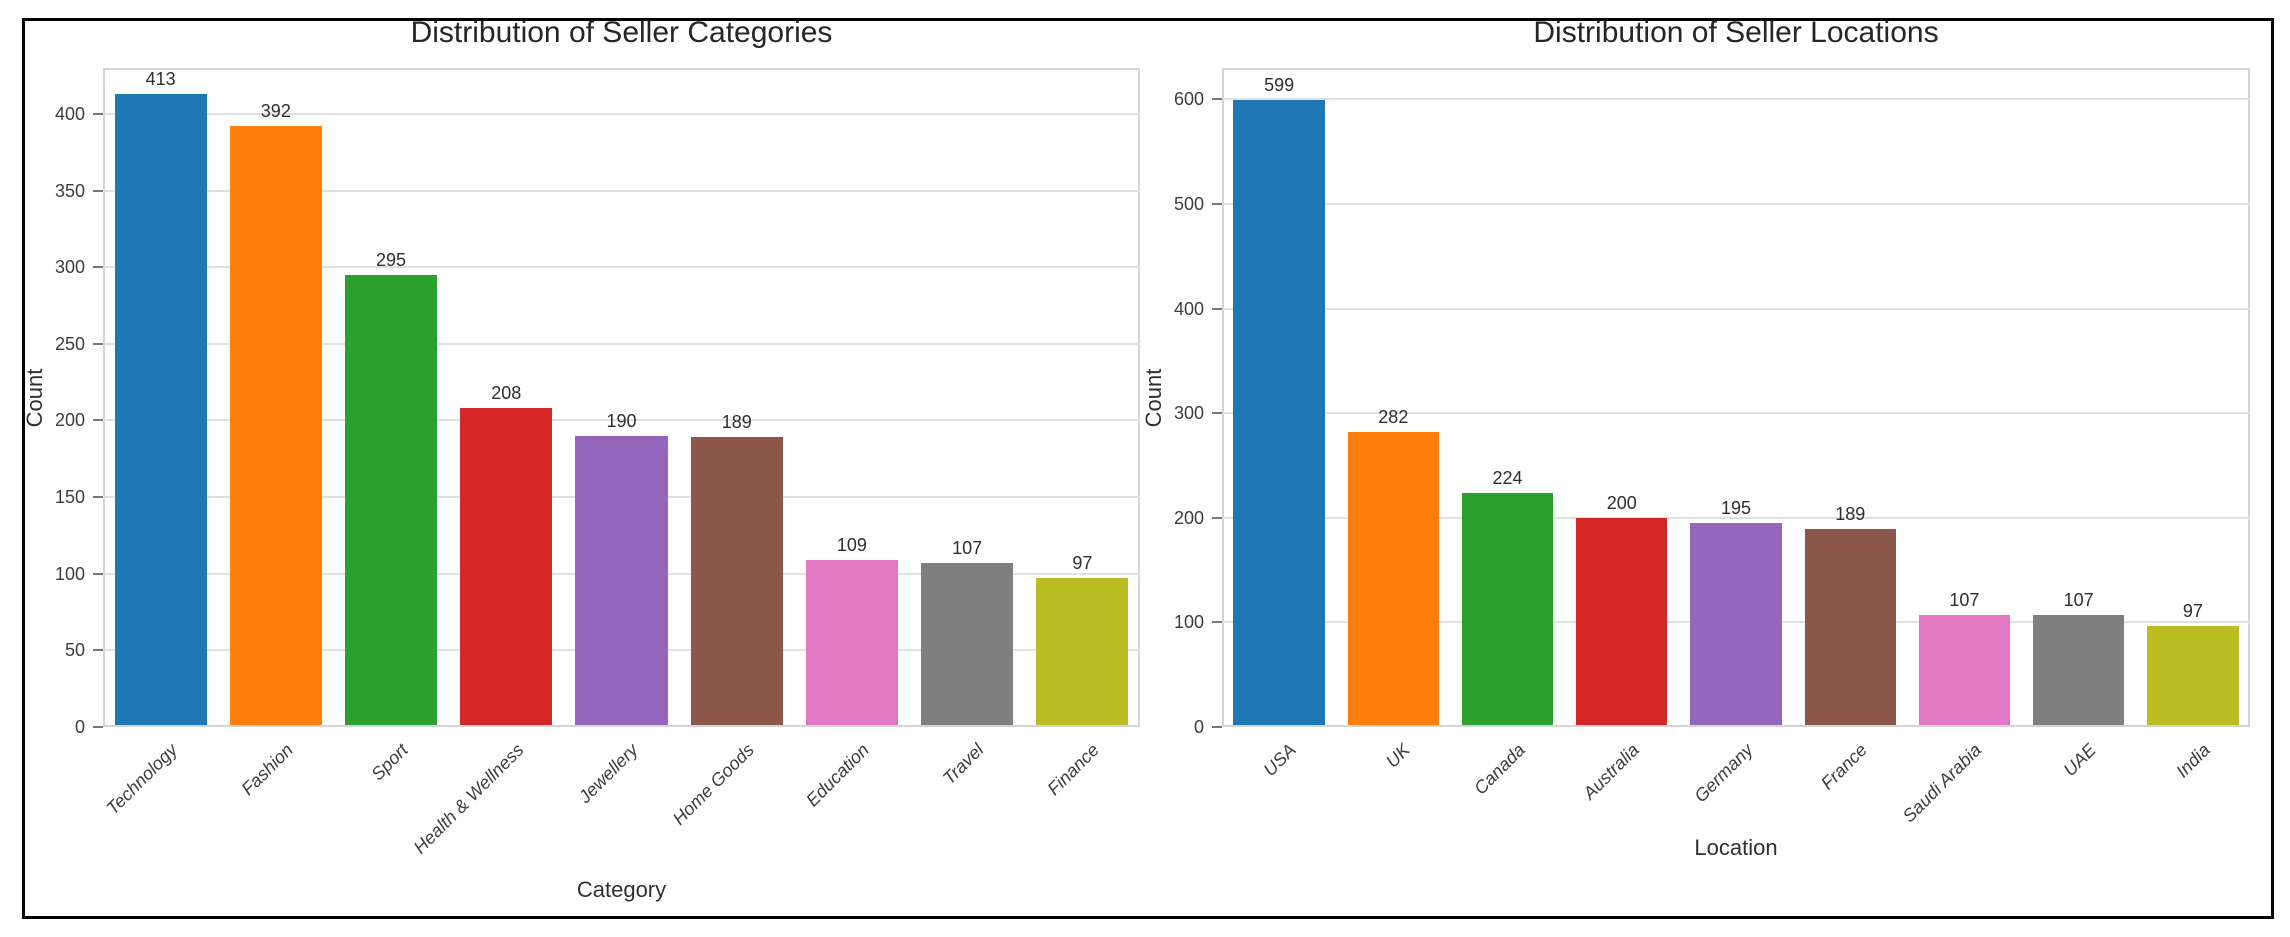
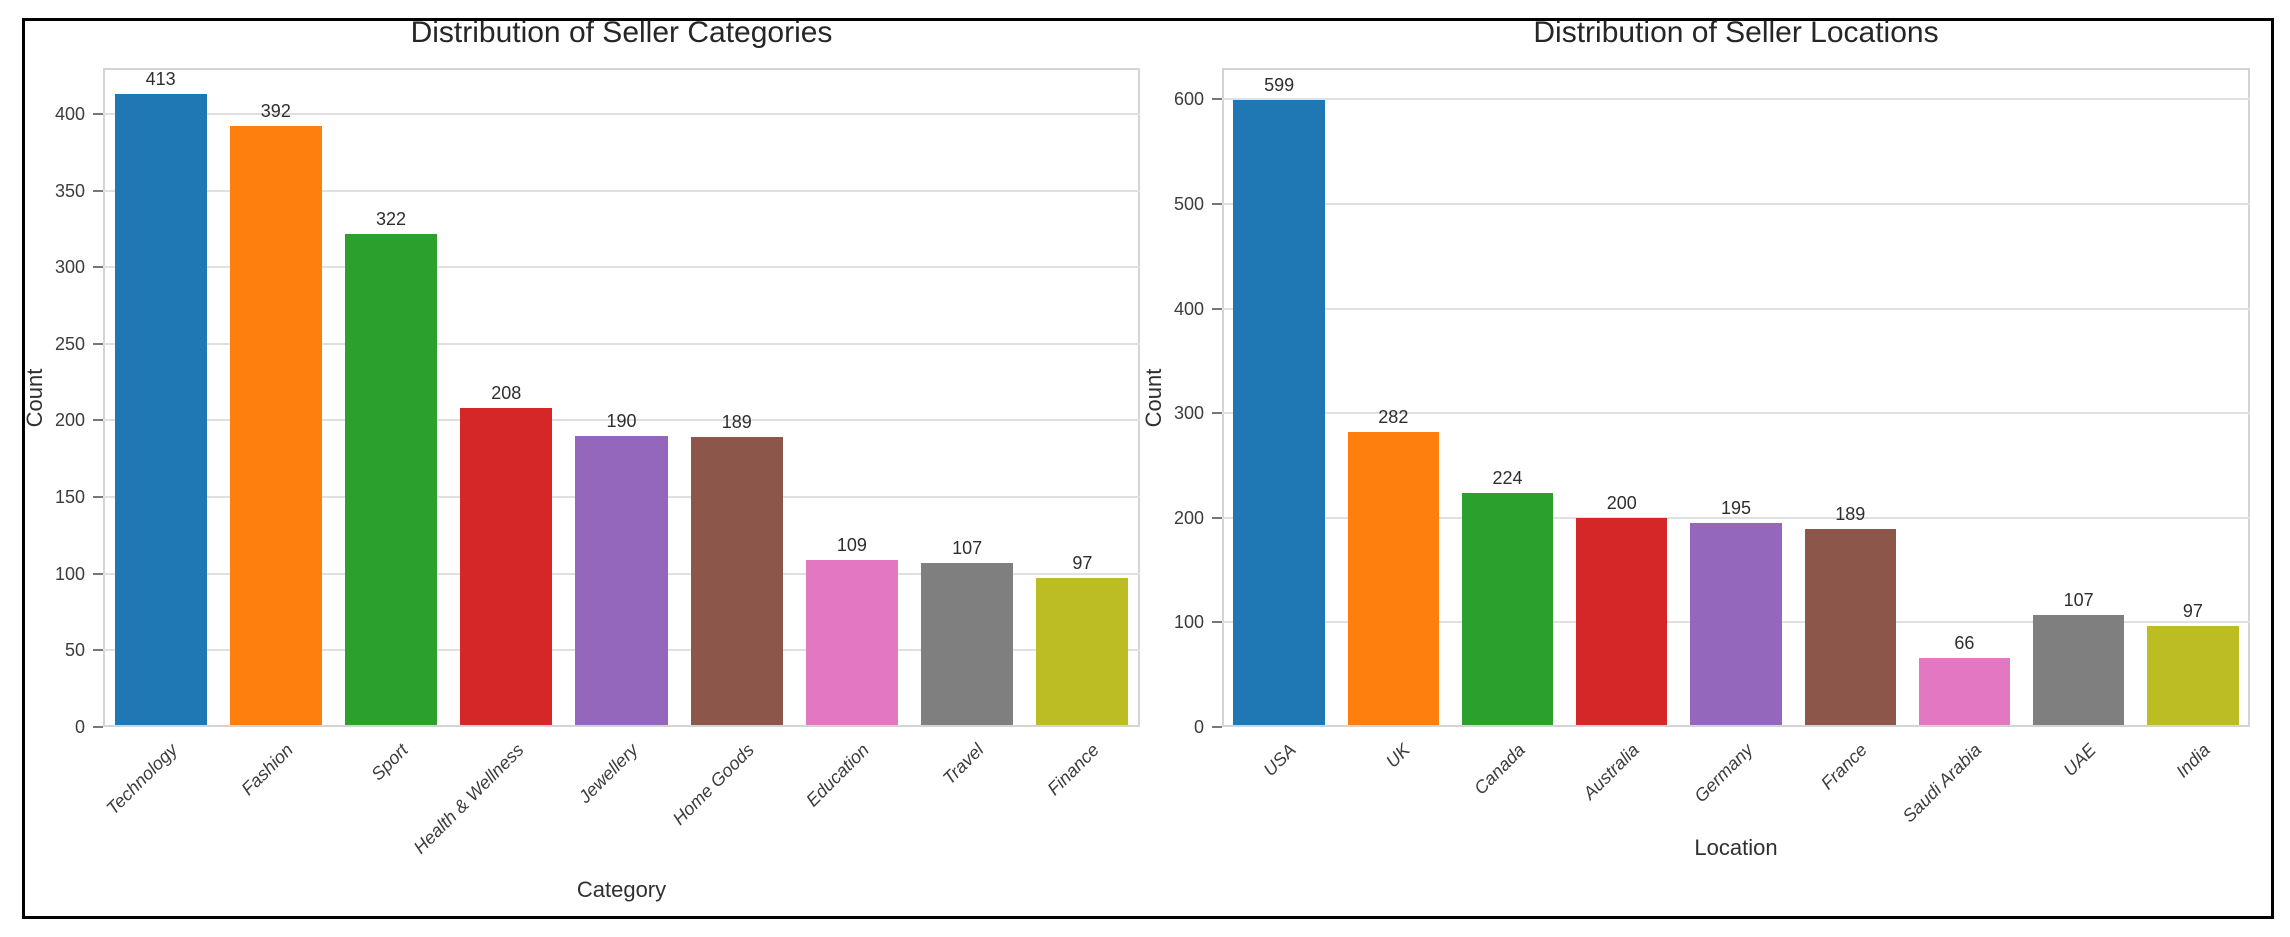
Distribution of Seller Categories/Sport: 295 -> 322
Distribution of Seller Locations/Saudi Arabia: 107 -> 66
